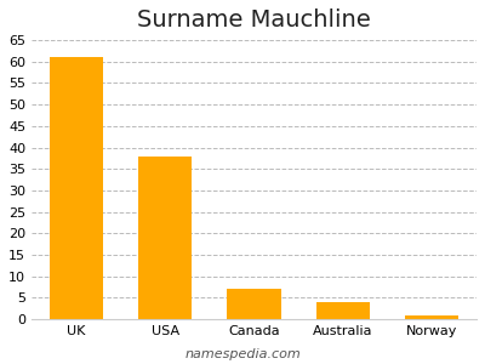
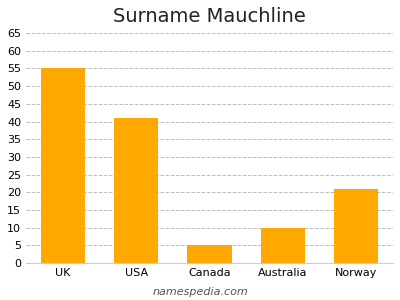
UK: 61 -> 55
USA: 38 -> 41
Canada: 7 -> 5
Australia: 4 -> 10
Norway: 1 -> 21
